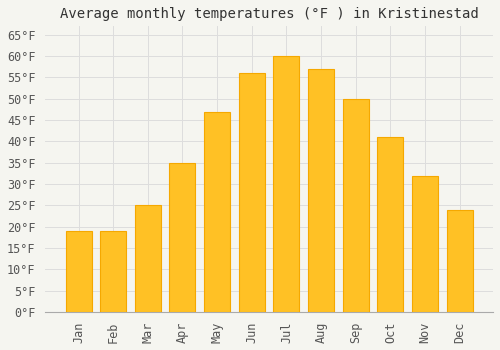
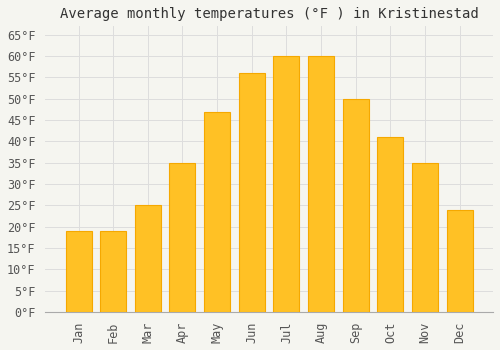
Aug: 57°F -> 60°F
Nov: 32°F -> 35°F
